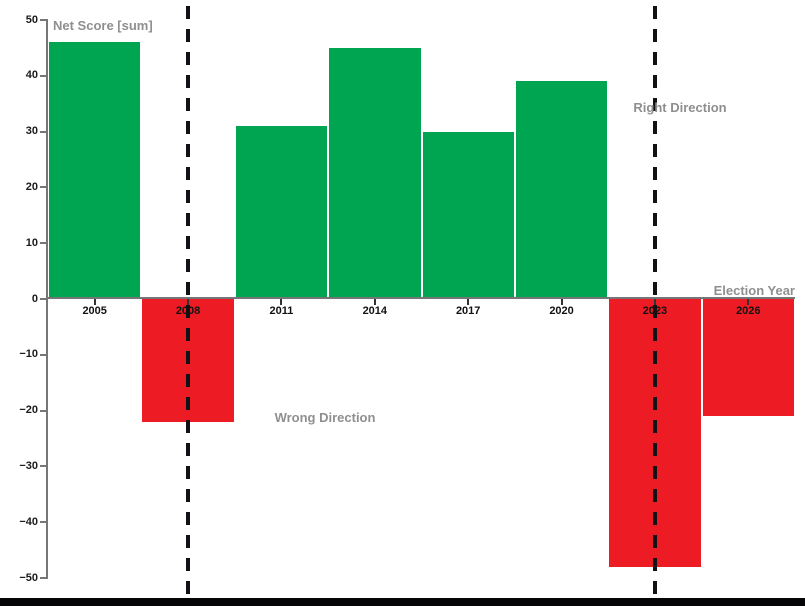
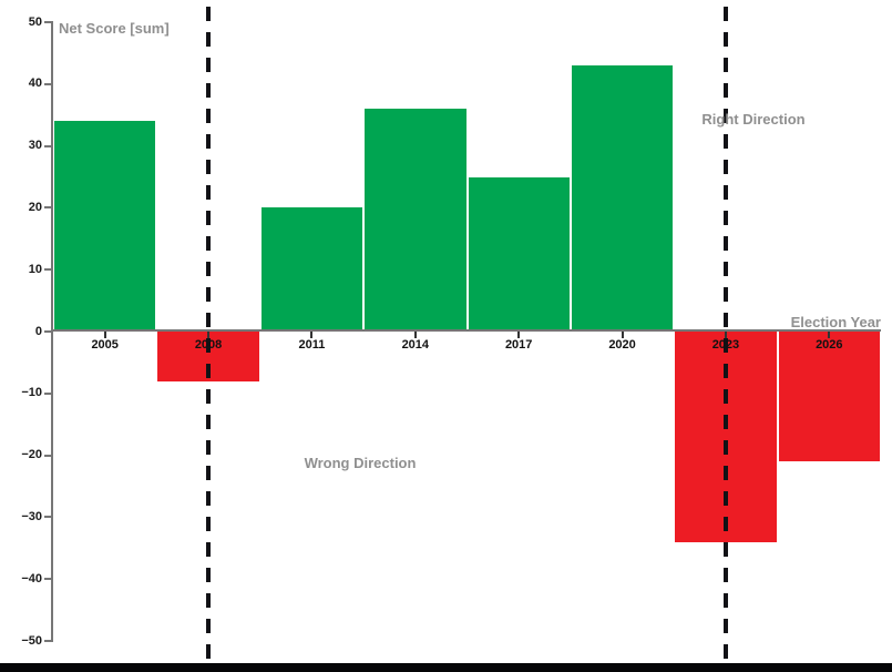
2005: 46 -> 34
2008: -22 -> -8
2011: 31 -> 20
2014: 45 -> 36
2017: 30 -> 25
2020: 39 -> 43
2023: -48 -> -34
